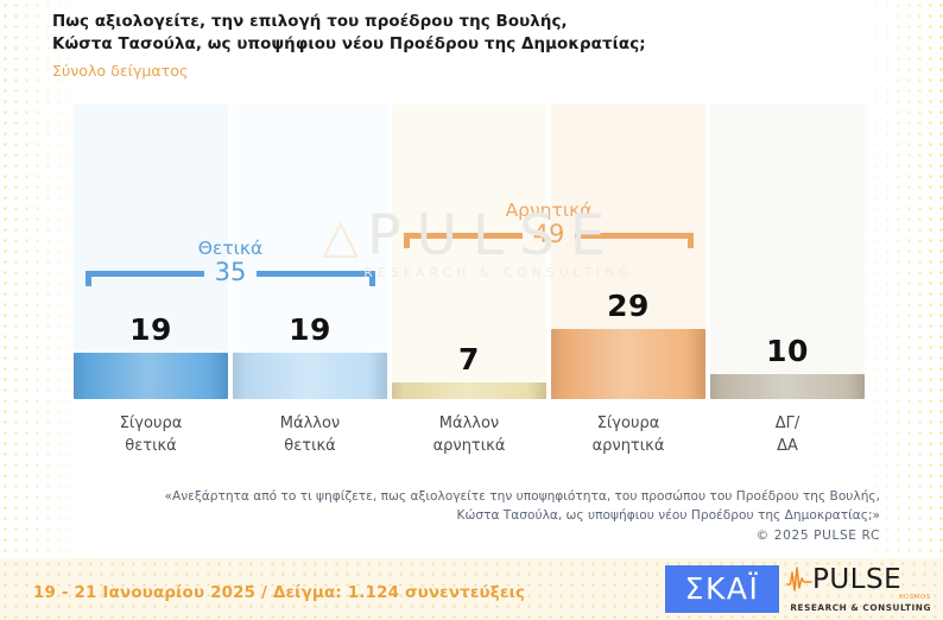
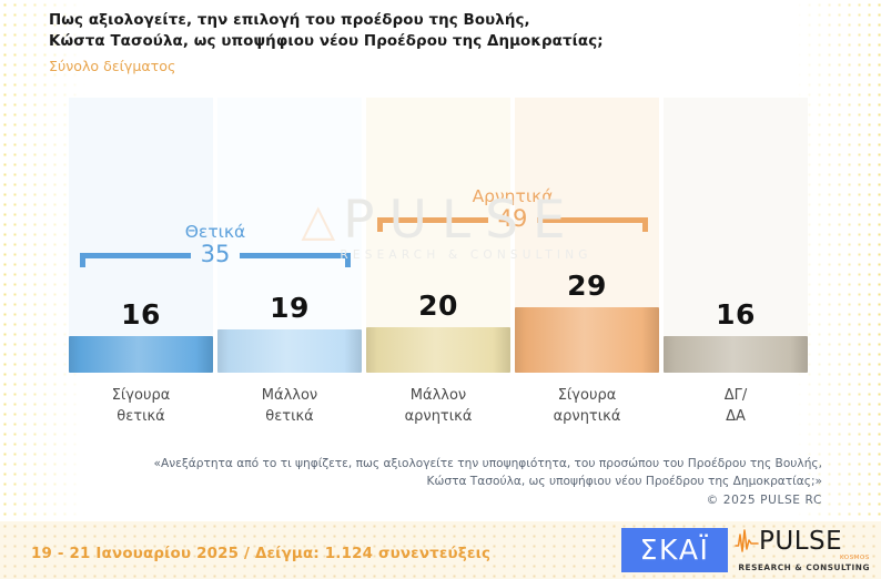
Σίγουρα θετικά: 19 -> 16
Μάλλον αρνητικά: 7 -> 20
ΔΓ/ ΔΑ: 10 -> 16
